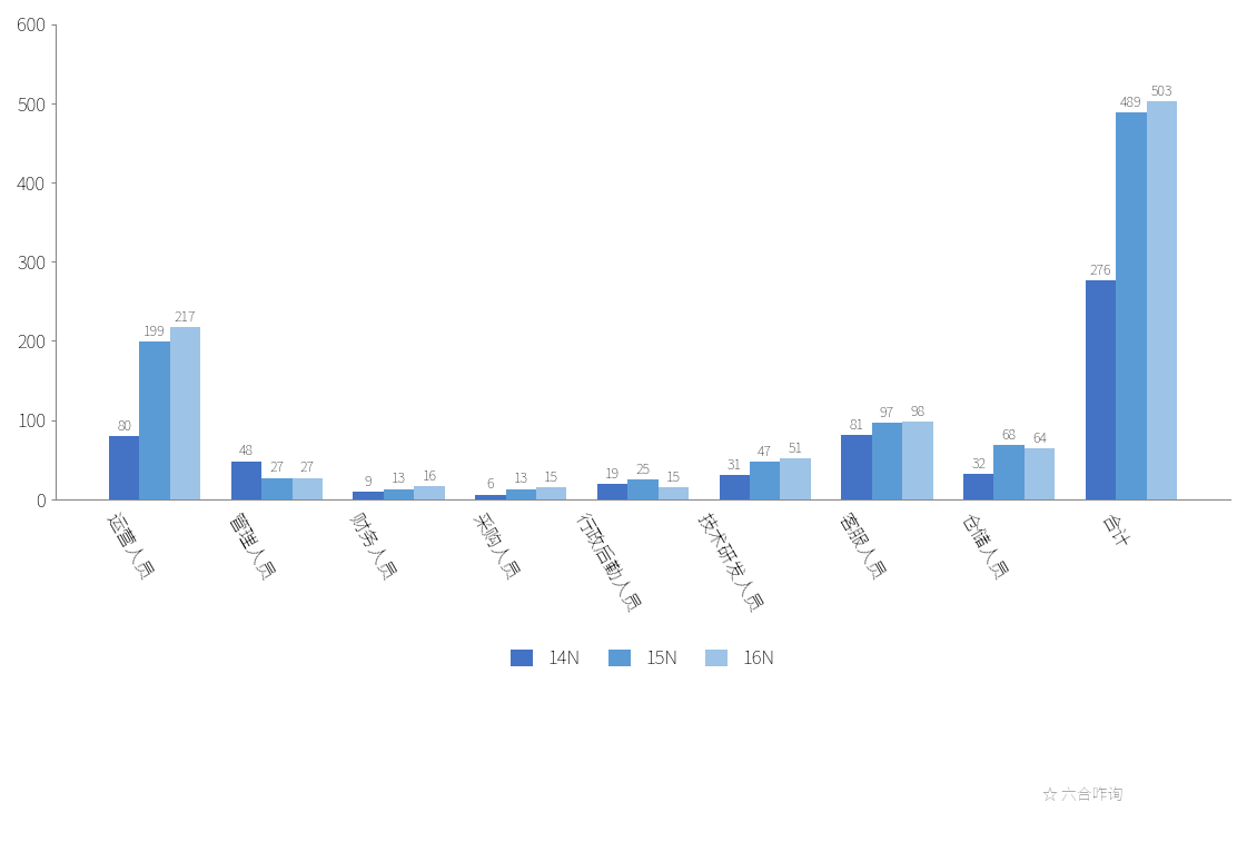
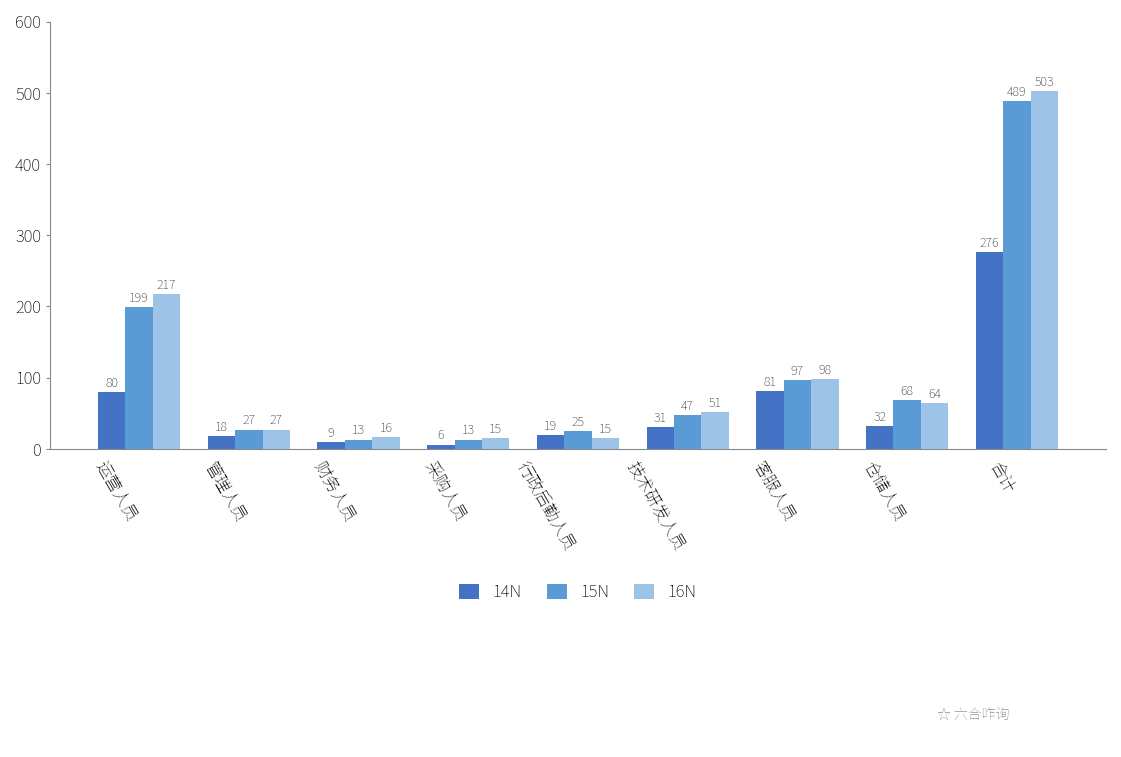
14N/管理人员: 48 -> 18
